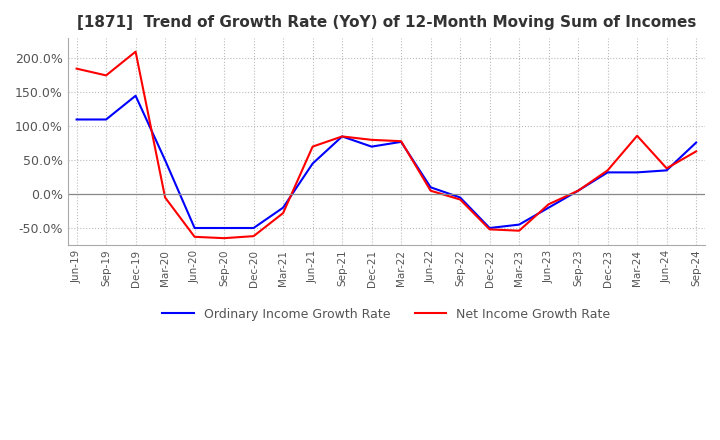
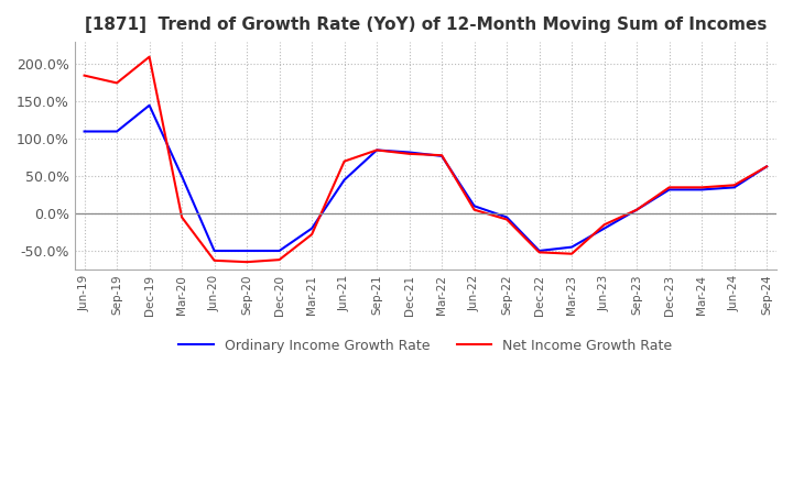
Ordinary Income Growth Rate/Dec-21: 70% -> 82%
Net Income Growth Rate/Mar-24: 86% -> 35%
Ordinary Income Growth Rate/Sep-24: 76% -> 63%
